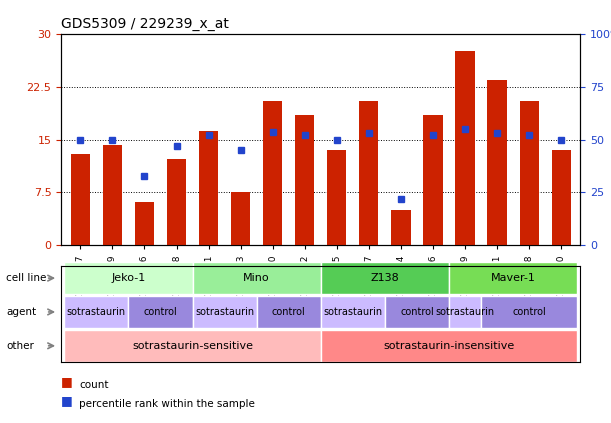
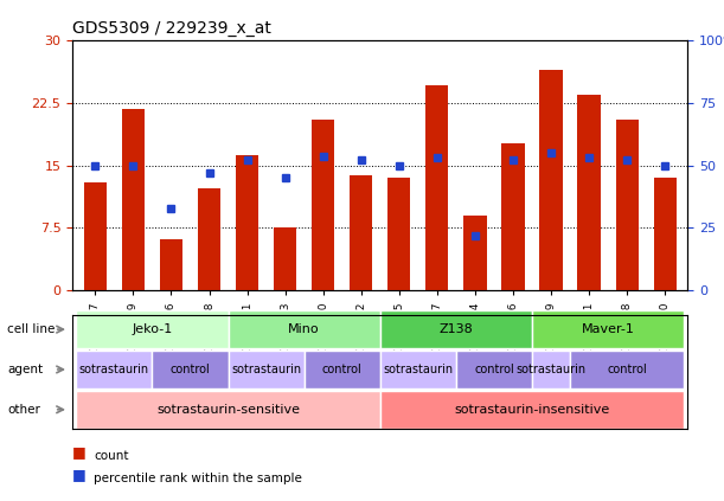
GSM1044969: 14.2 -> 21.8
GSM1044972: 18.5 -> 13.8
GSM1044977: 20.5 -> 24.6
GSM1044974: 5.0 -> 9.0
GSM1044976: 18.5 -> 17.6
GSM1044979: 27.5 -> 26.4
